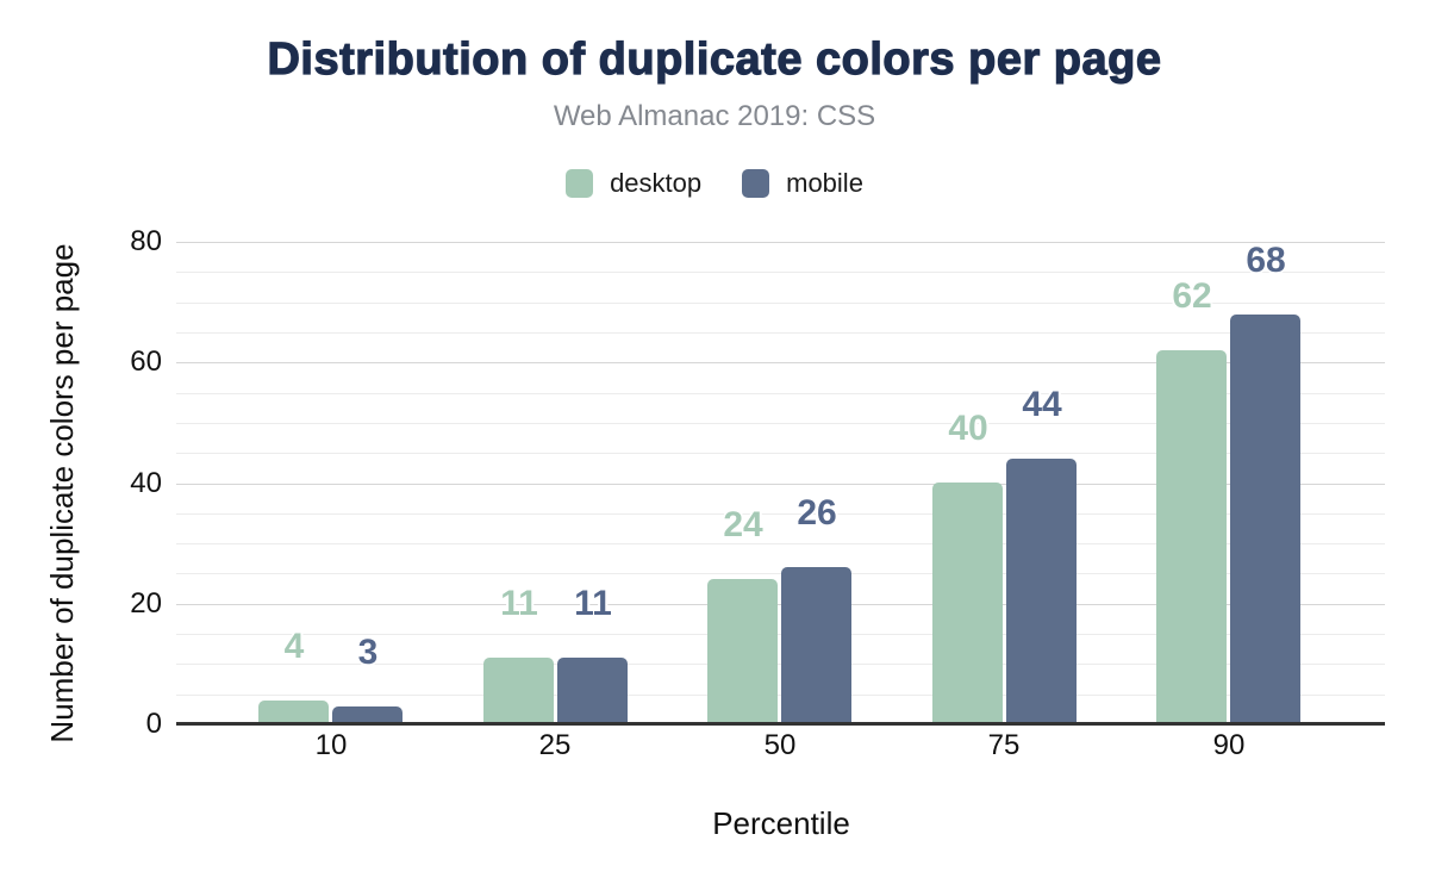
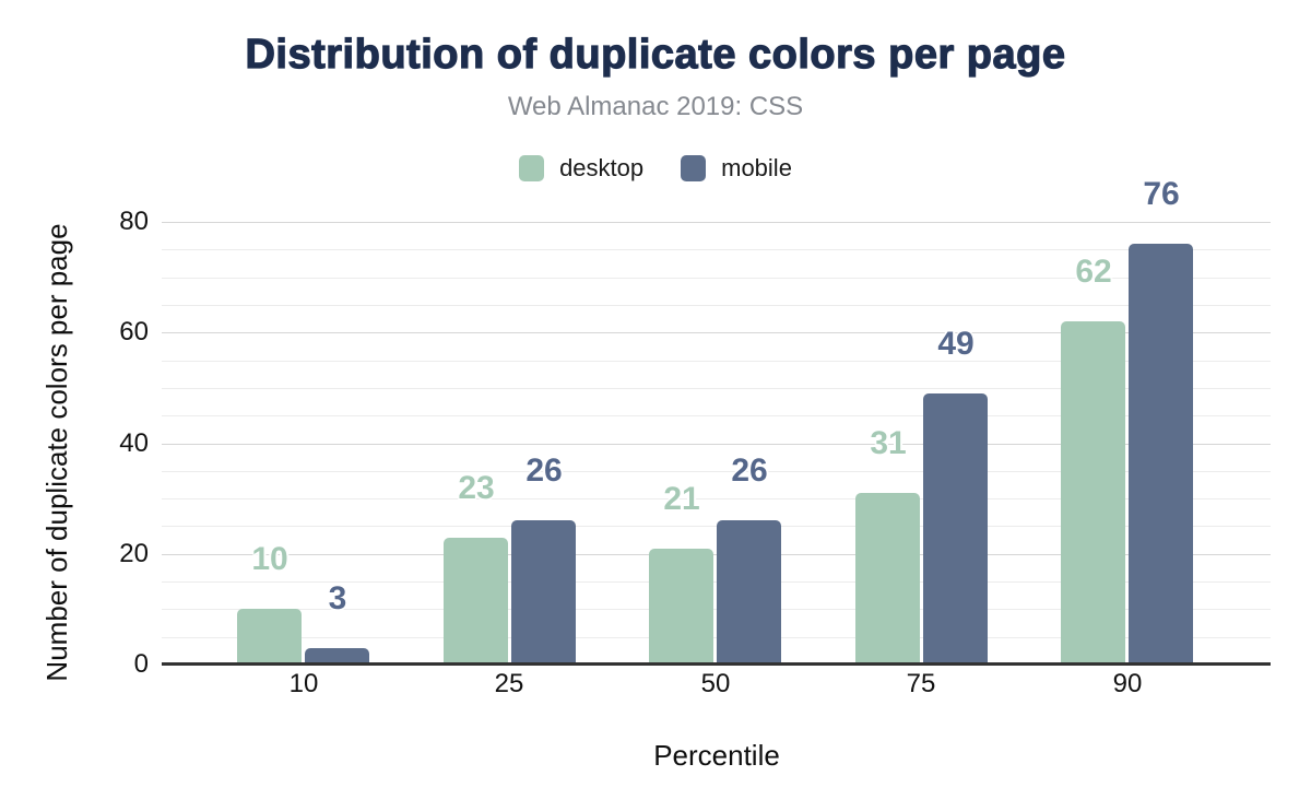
desktop/10: 4 -> 10
desktop/25: 11 -> 23
mobile/25: 11 -> 26
desktop/50: 24 -> 21
desktop/75: 40 -> 31
mobile/75: 44 -> 49
mobile/90: 68 -> 76
